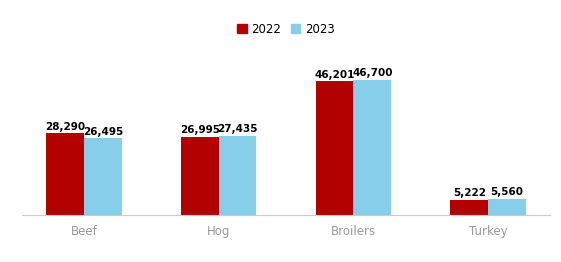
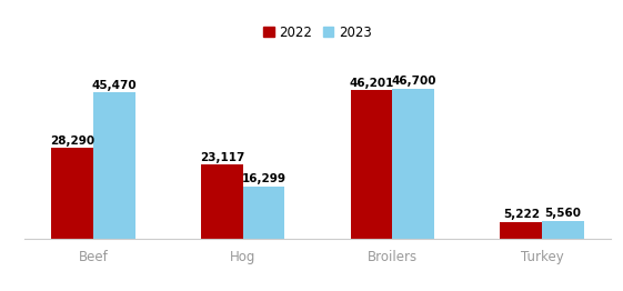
2023/Beef: 26,495 -> 45,470
2022/Hog: 26,995 -> 23,117
2023/Hog: 27,435 -> 16,299
